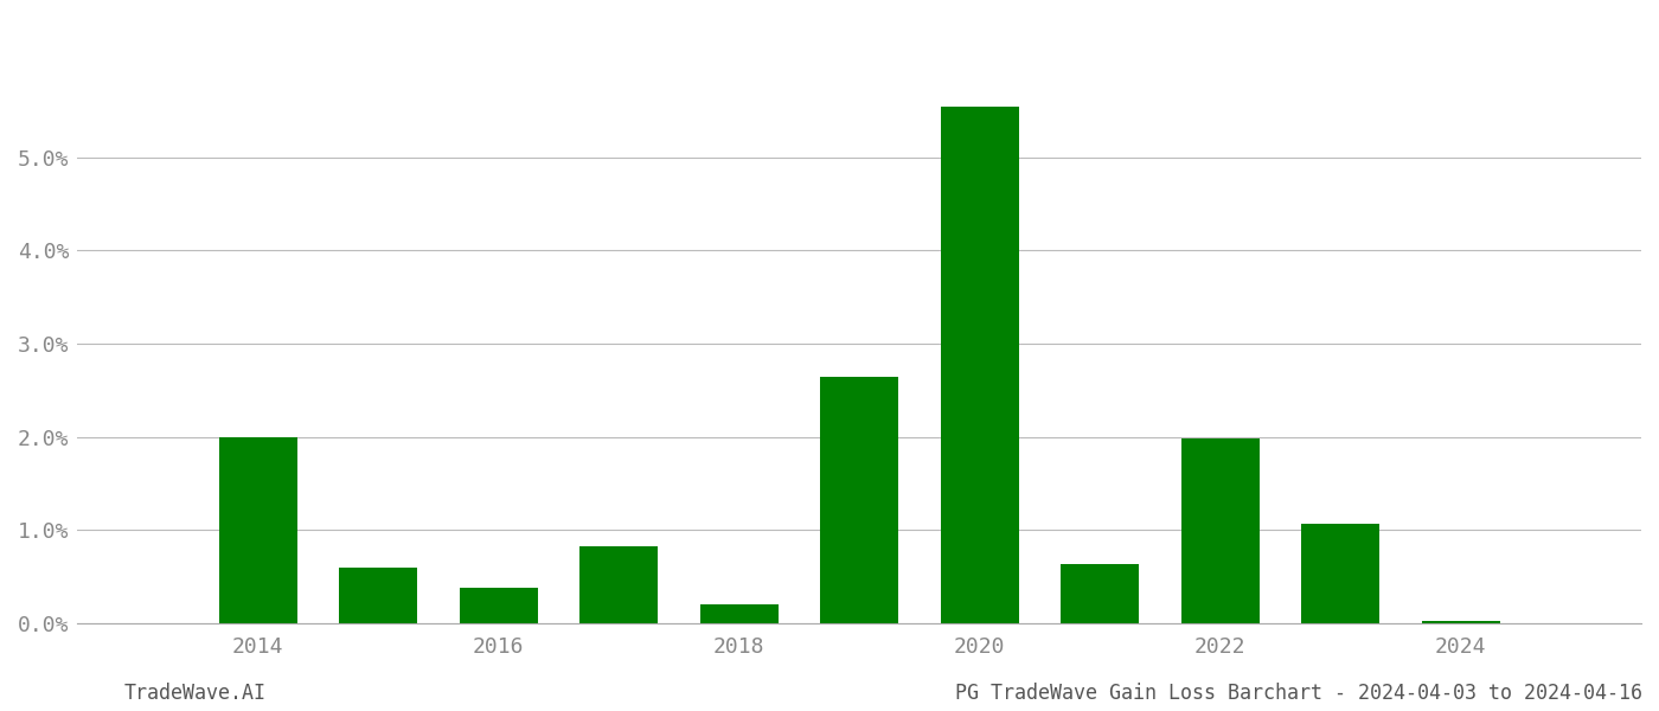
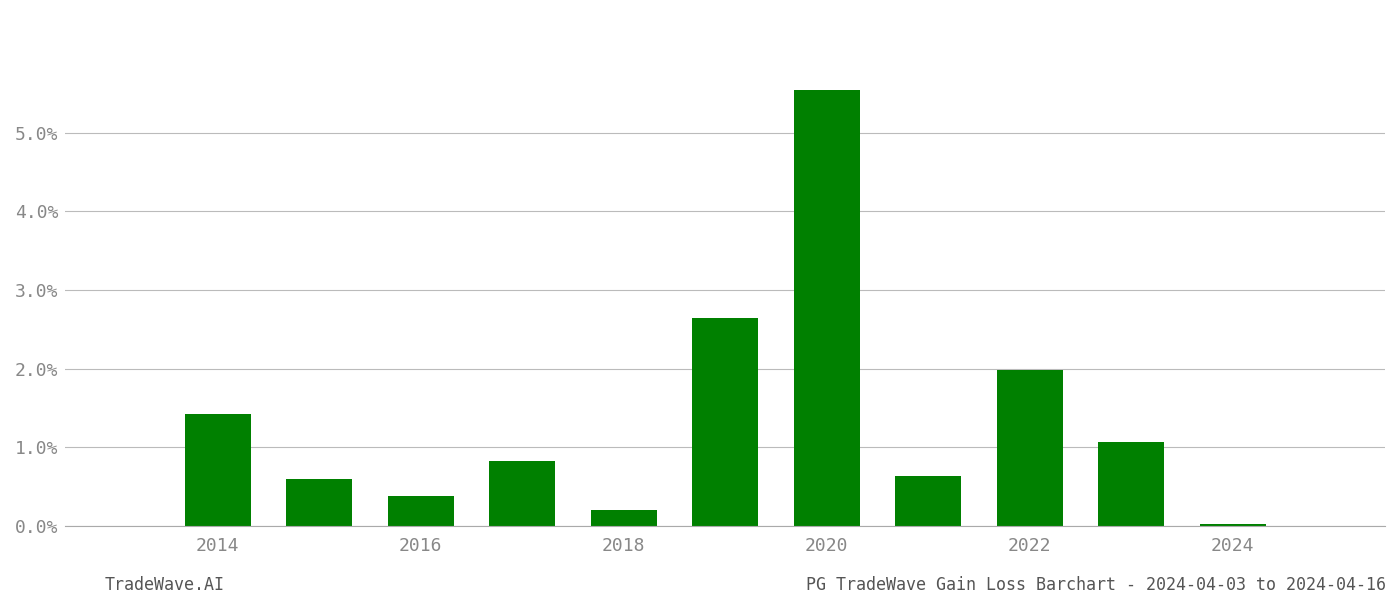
2014: 1.99% -> 1.42%
